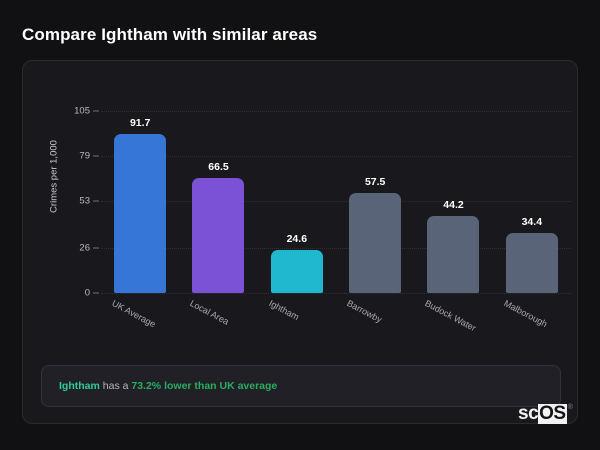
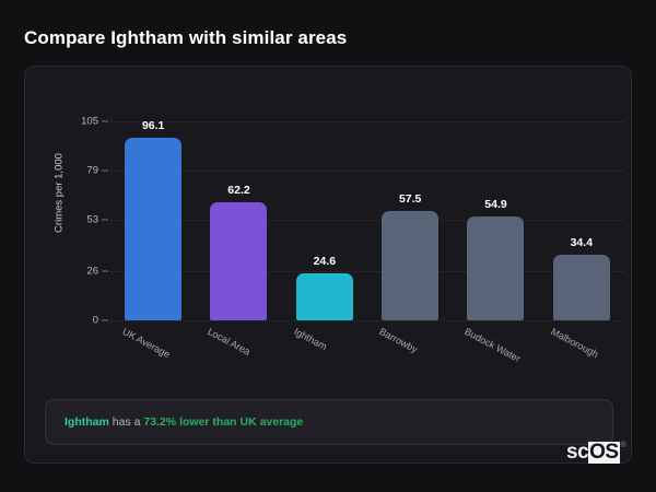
UK Average: 91.7 -> 96.1
Local Area: 66.5 -> 62.2
Budock Water: 44.2 -> 54.9
